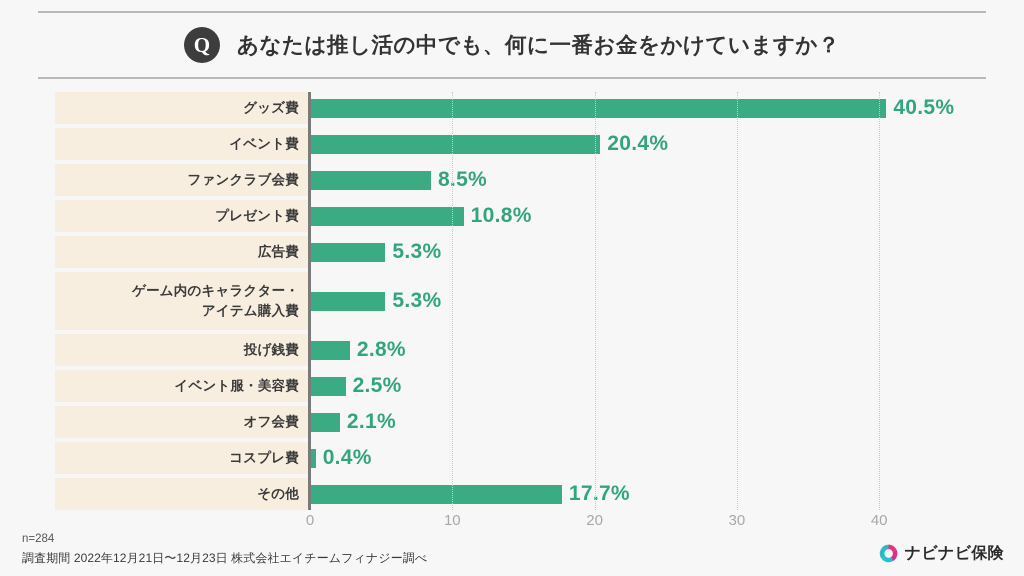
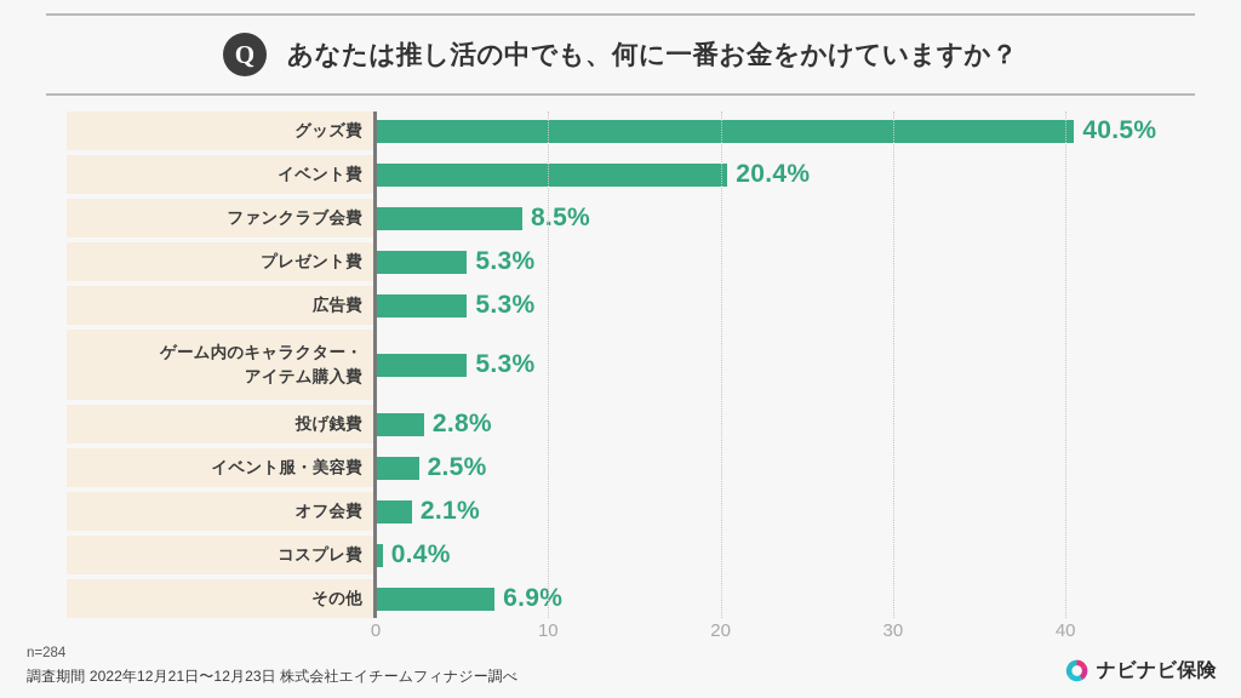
プレゼント費: 10.8% -> 5.3%
その他: 17.7% -> 6.9%
